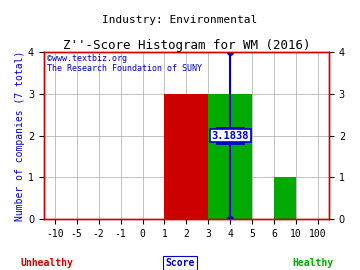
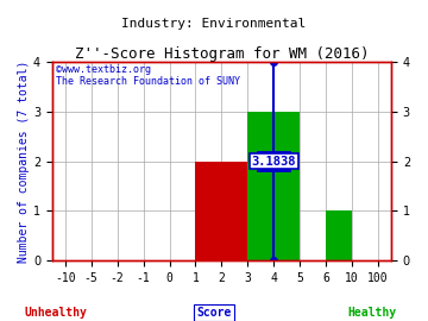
2: 3 -> 2
